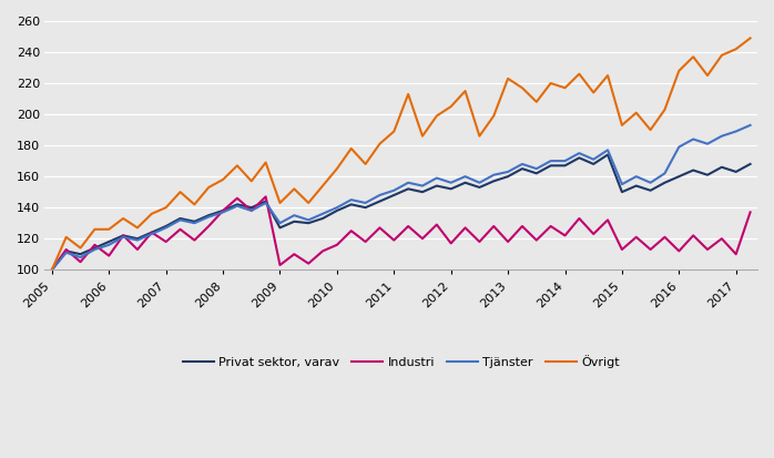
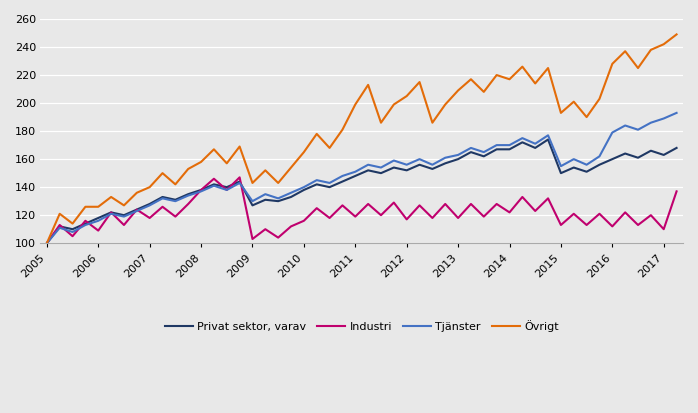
Övrigt/2011: 189 -> 199
Övrigt/2013: 223 -> 209
